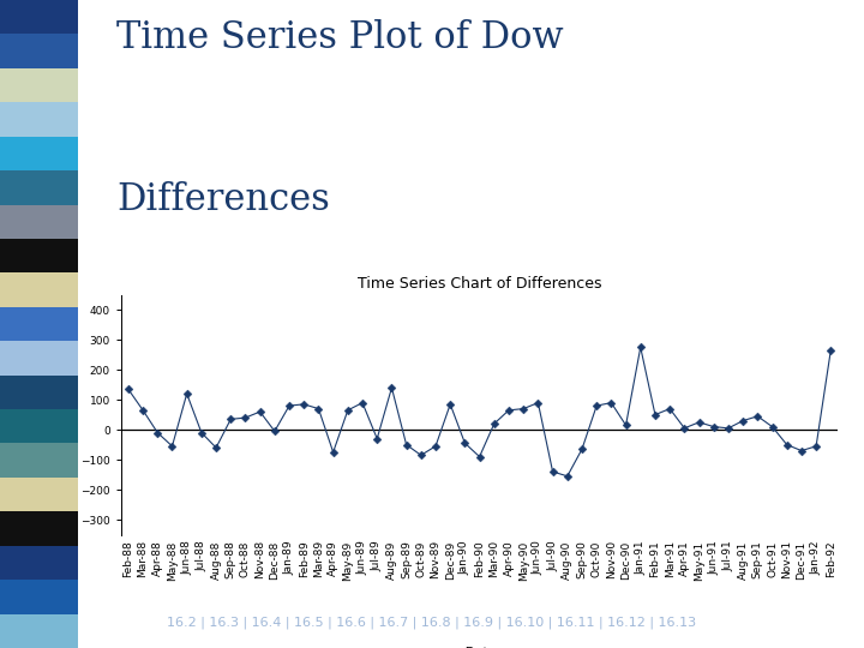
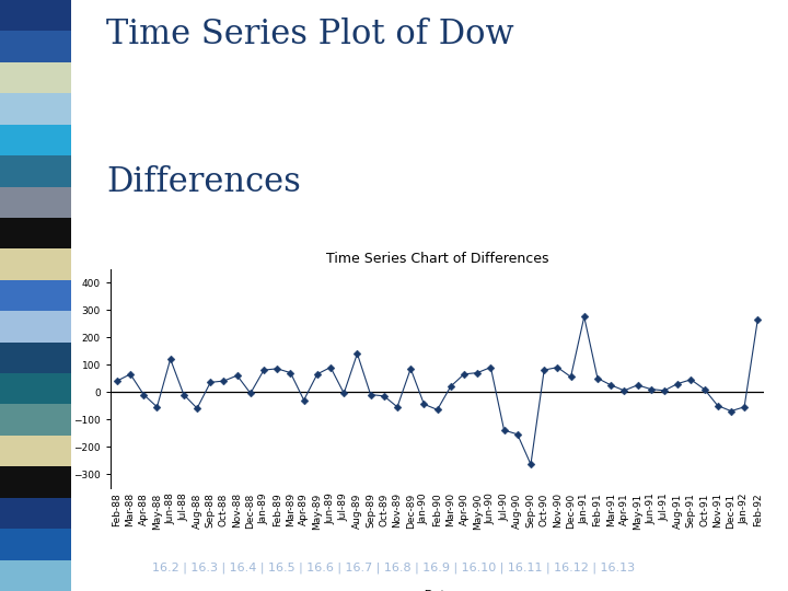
Feb-88: 135 -> 40
Apr-89: -75 -> -30
Jul-89: -30 -> -5
Sep-89: -50 -> -10
Oct-89: -85 -> -15
Feb-90: -90 -> -65
Sep-90: -65 -> -265
Dec-90: 15 -> 55
Mar-91: 70 -> 25
